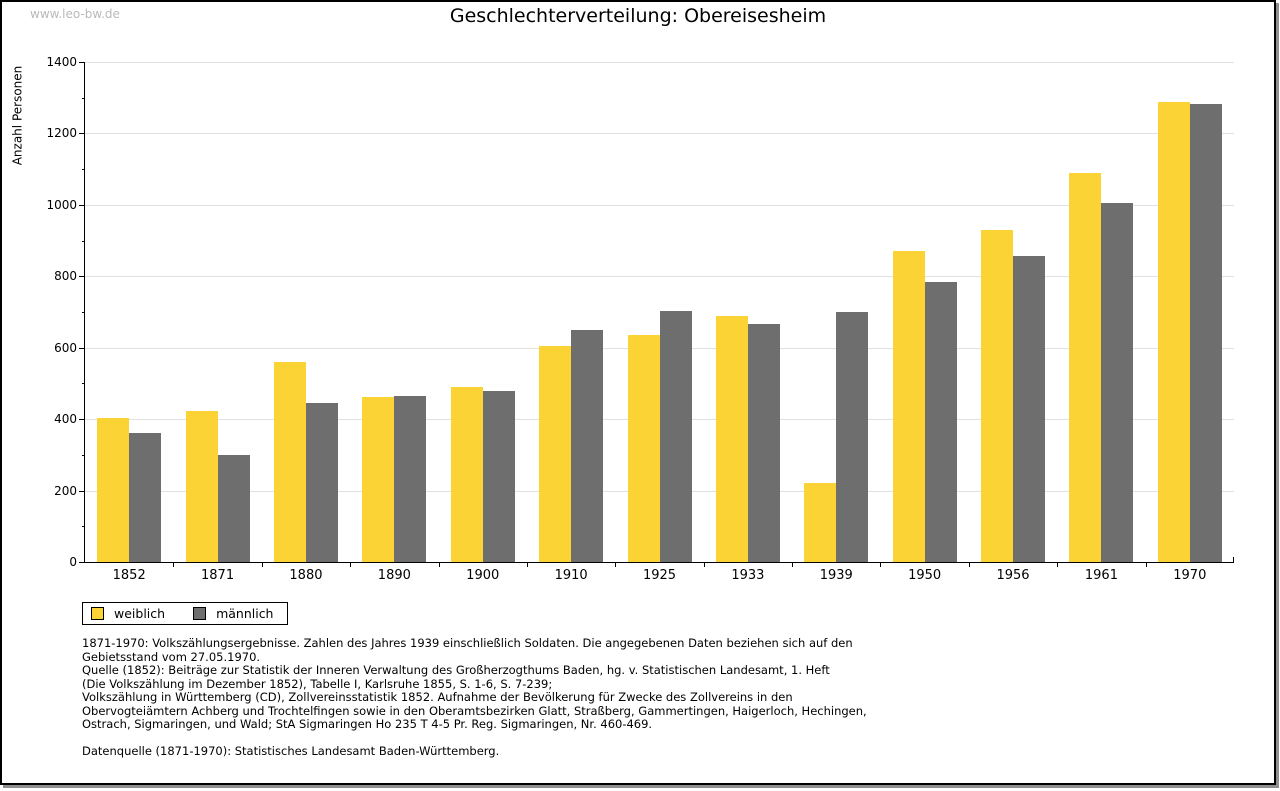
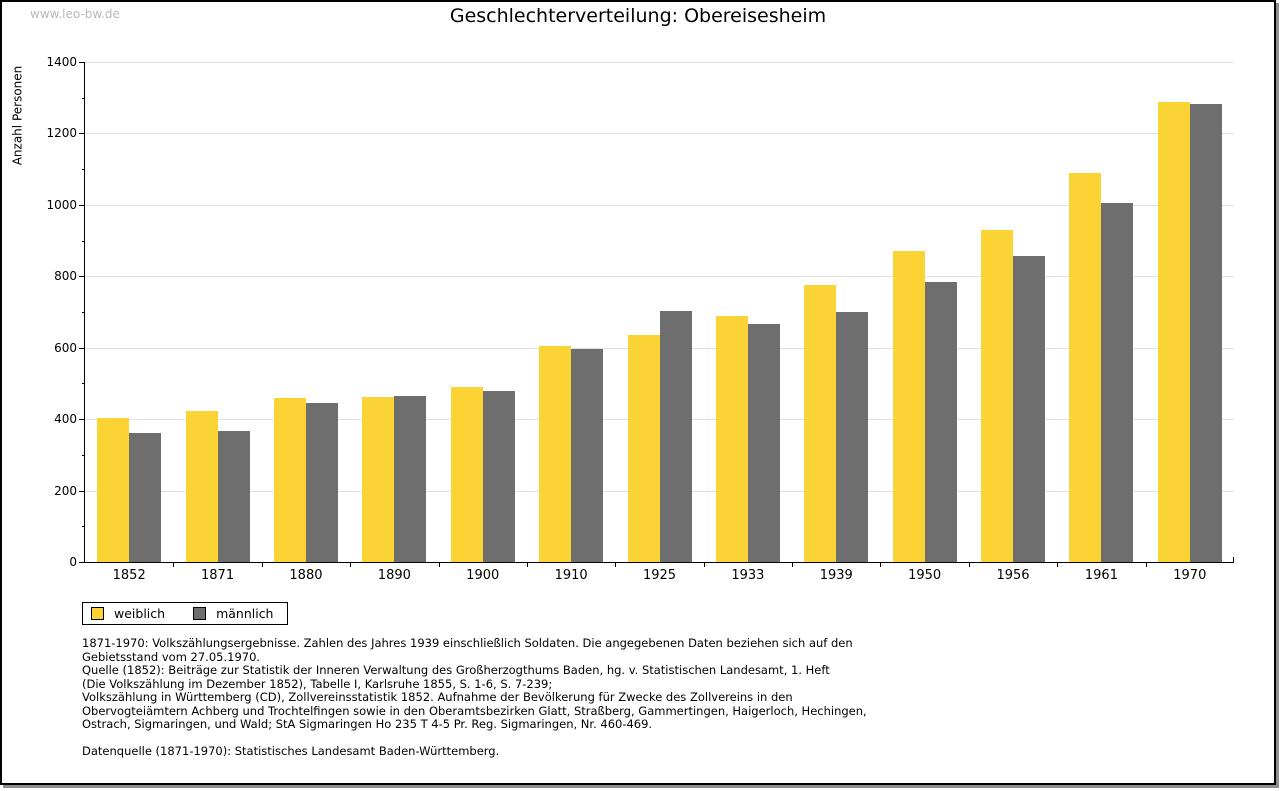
männlich/1871: 300 -> 370
weiblich/1880: 560 -> 460
männlich/1910: 650 -> 600
weiblich/1939: 220 -> 780
